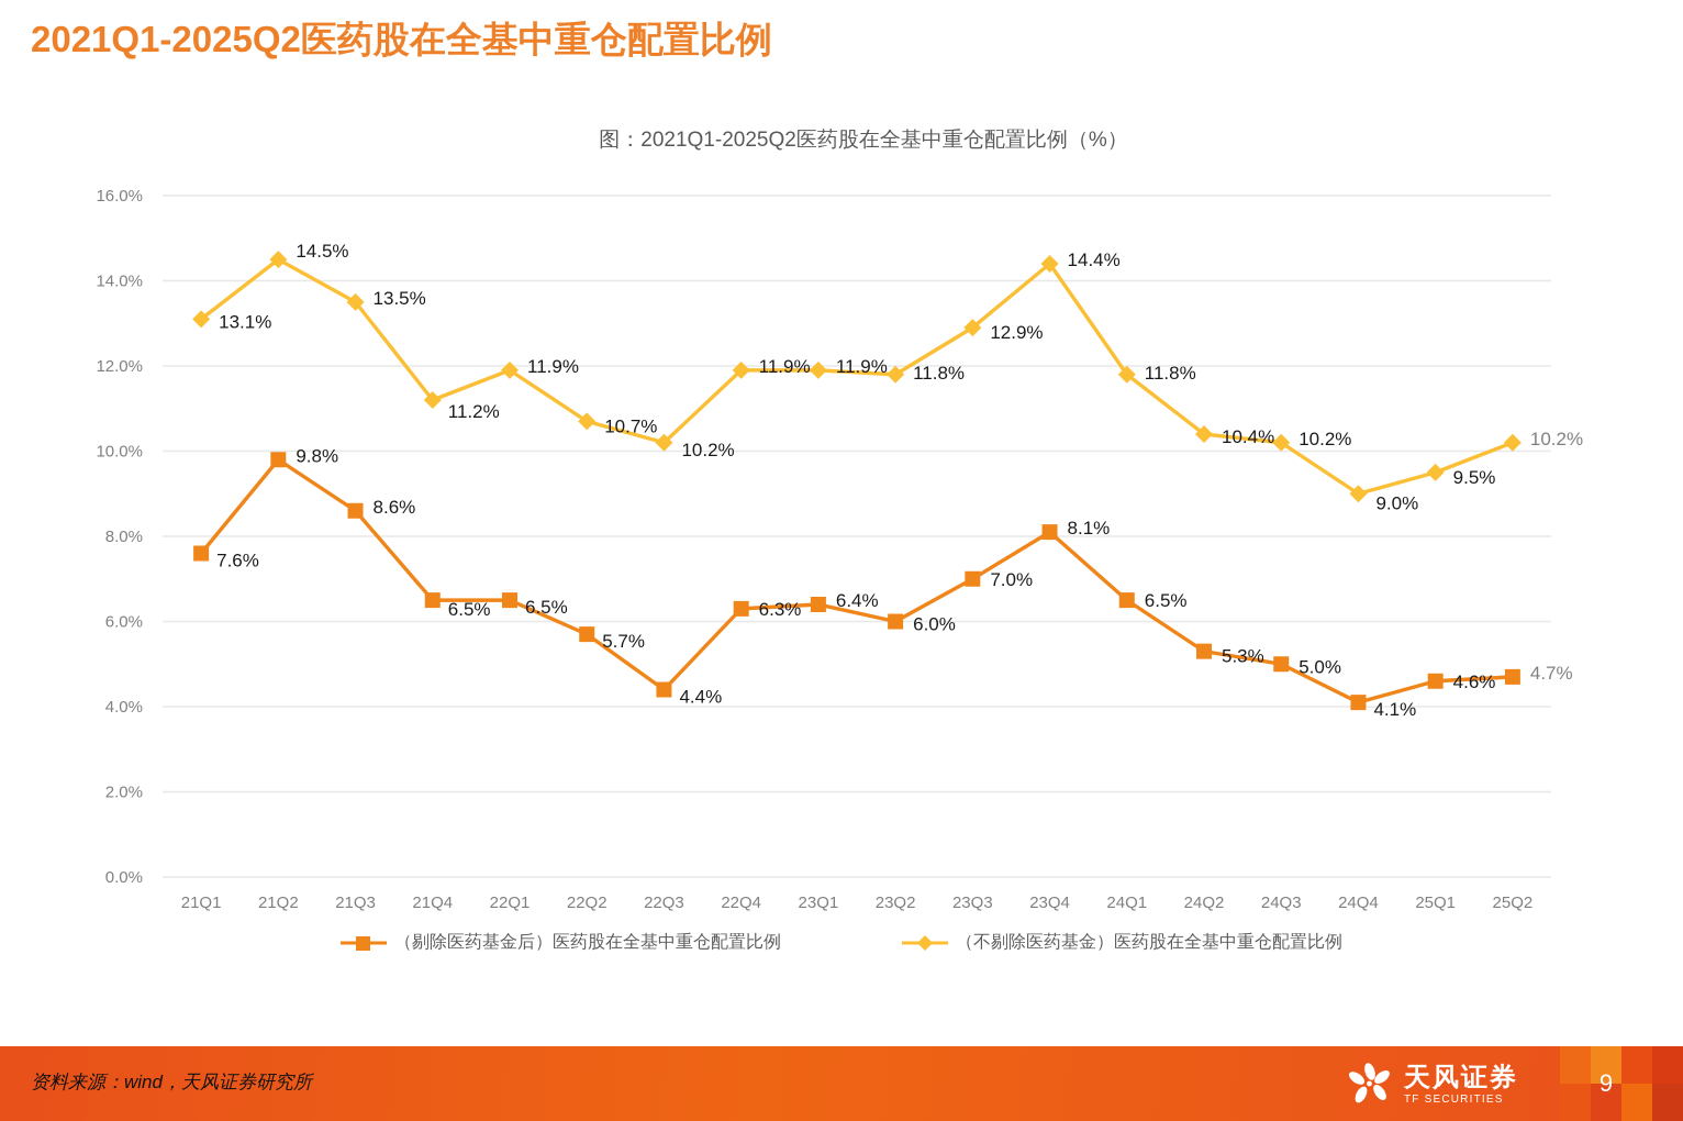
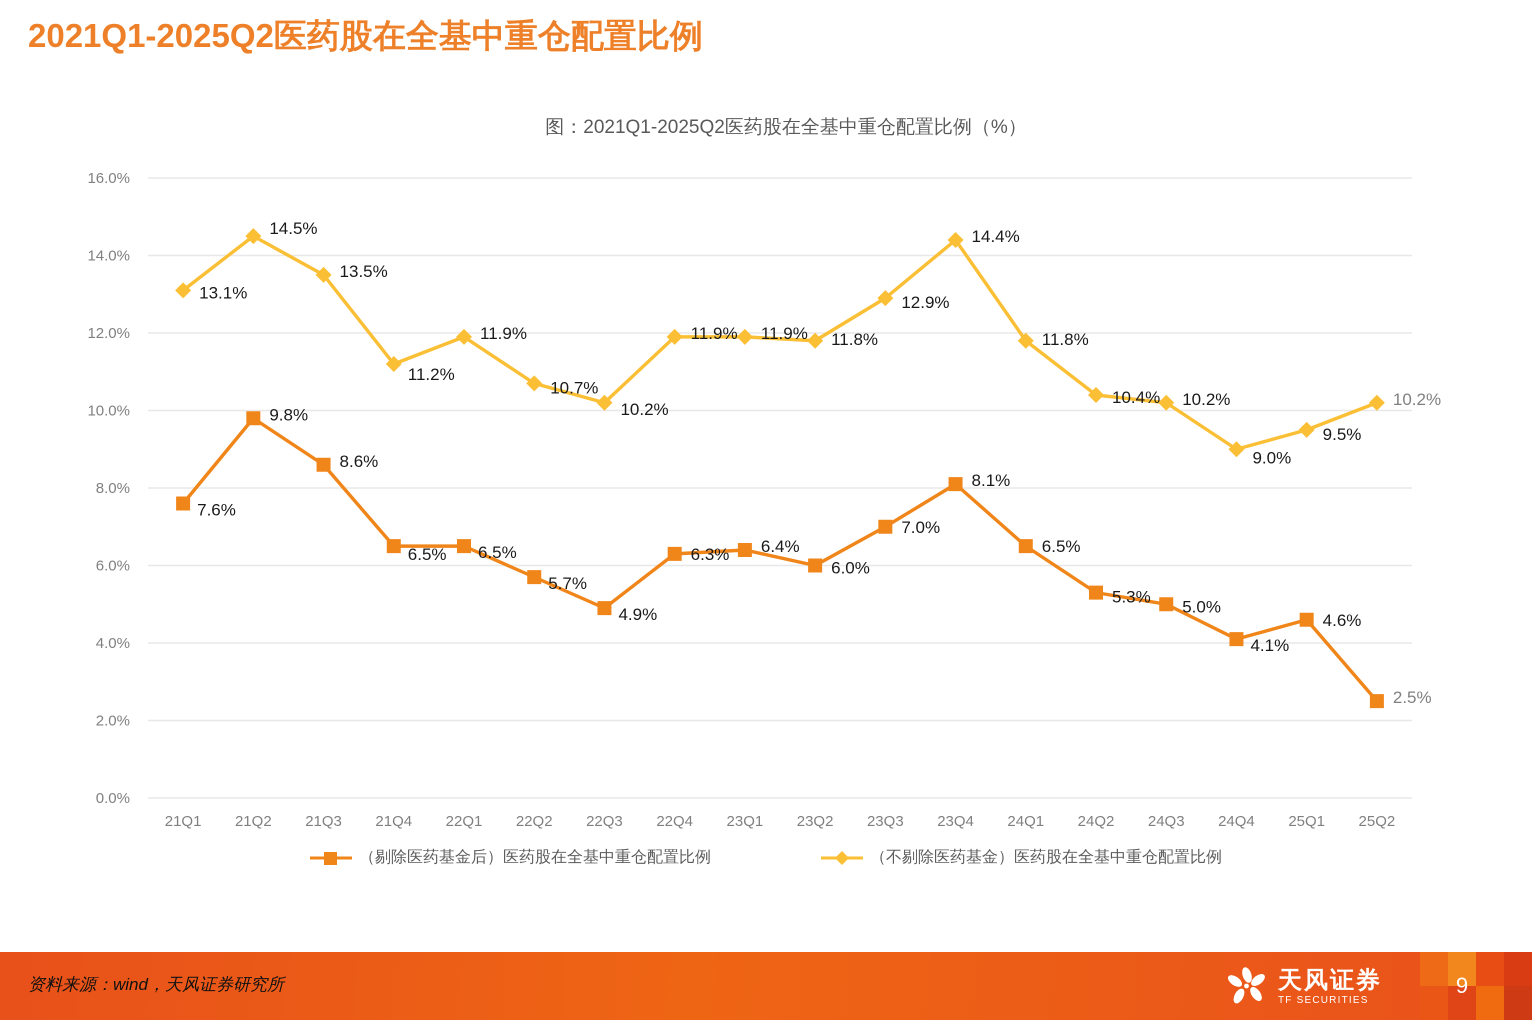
（剔除医药基金后）医药股在全基中重仓配置比例/22Q3: 4.4% -> 4.9%
（剔除医药基金后）医药股在全基中重仓配置比例/25Q2: 4.7% -> 2.5%
